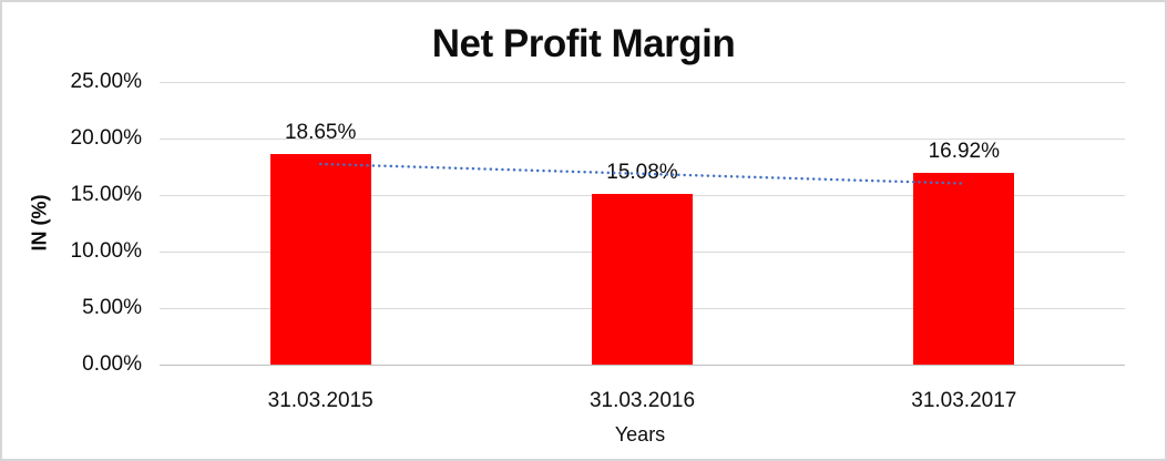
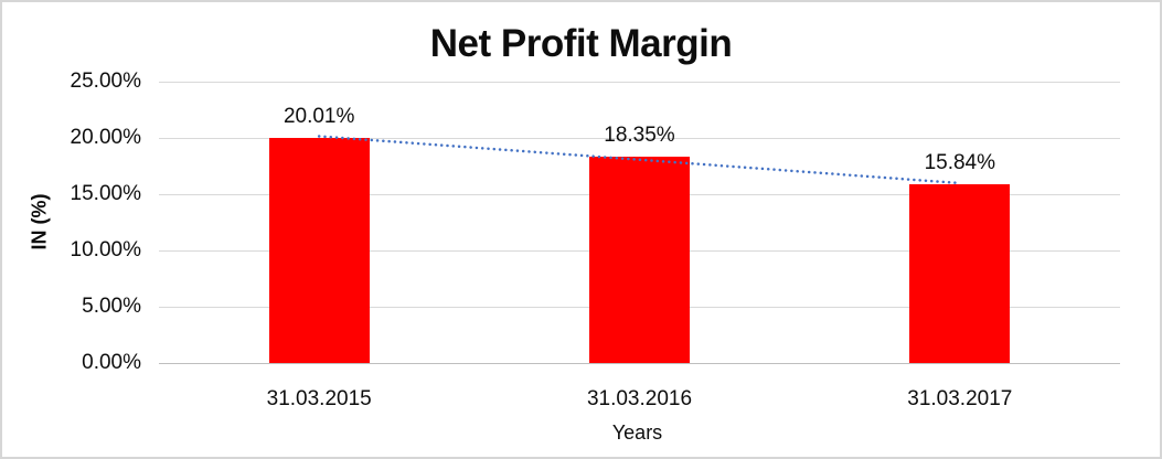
31.03.2015: 18.65% -> 20.01%
31.03.2016: 15.08% -> 18.35%
31.03.2017: 16.92% -> 15.84%
